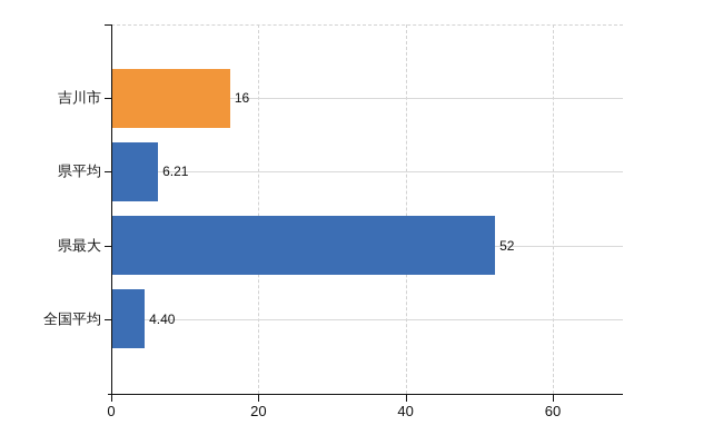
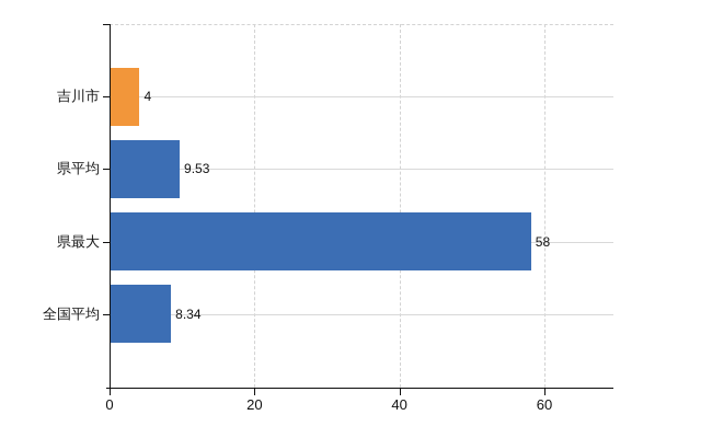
吉川市: 16 -> 4
県平均: 6.21 -> 9.53
県最大: 52 -> 58
全国平均: 4.40 -> 8.34
